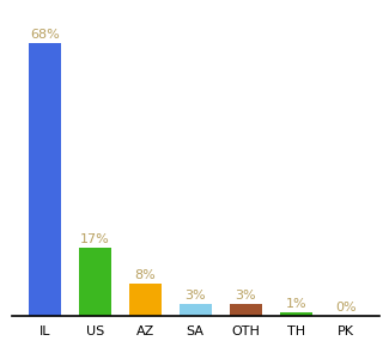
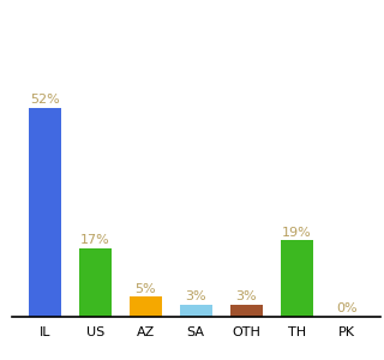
IL: 68% -> 52%
AZ: 8% -> 5%
TH: 1% -> 19%
